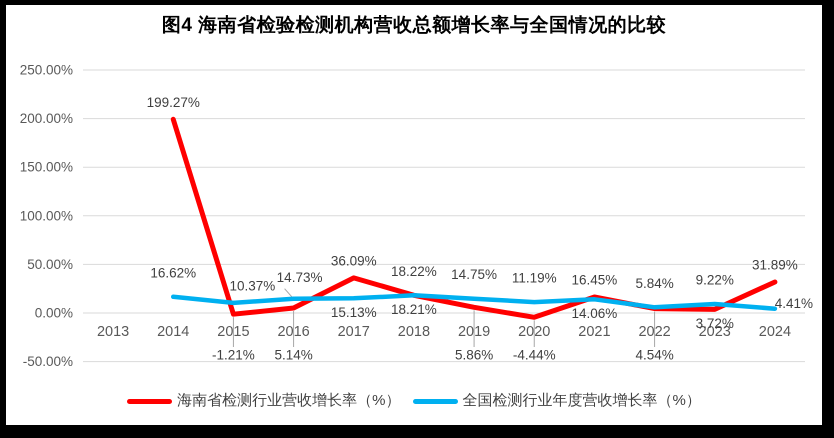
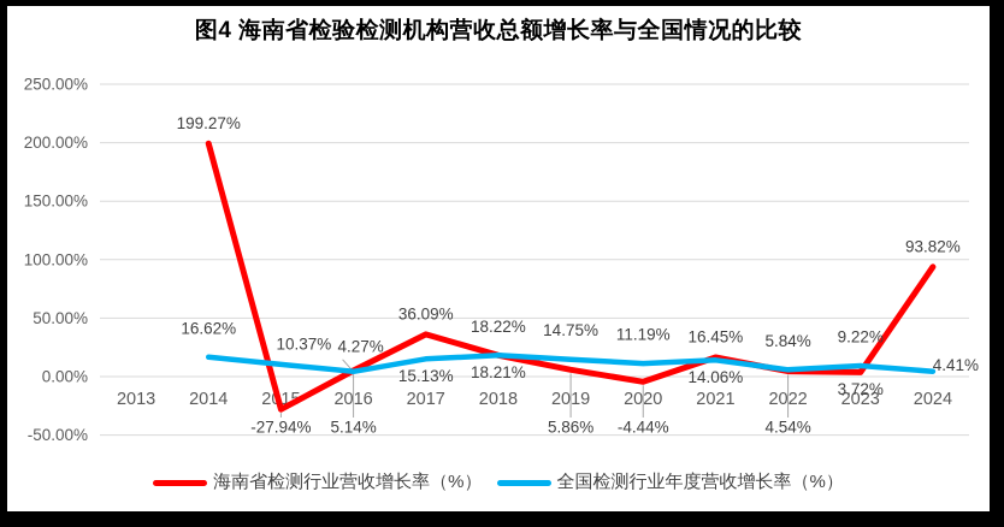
海南省检测行业营收增长率（%）/2015: -1.21% -> -27.94%
全国检测行业年度营收增长率（%）/2016: 14.73% -> 4.27%
海南省检测行业营收增长率（%）/2024: 31.89% -> 93.82%
